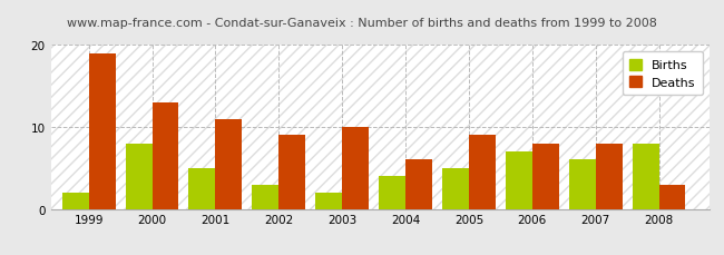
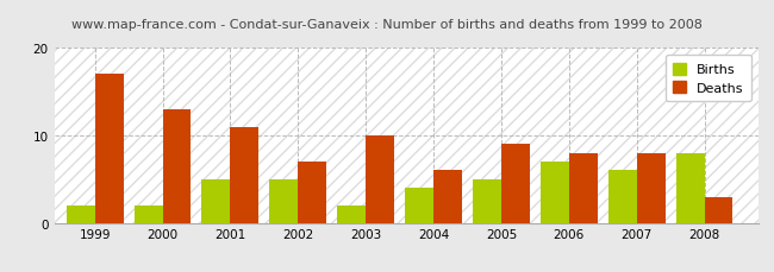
Deaths/1999: 19 -> 17
Births/2000: 8 -> 2
Births/2002: 3 -> 5
Deaths/2002: 9 -> 7
